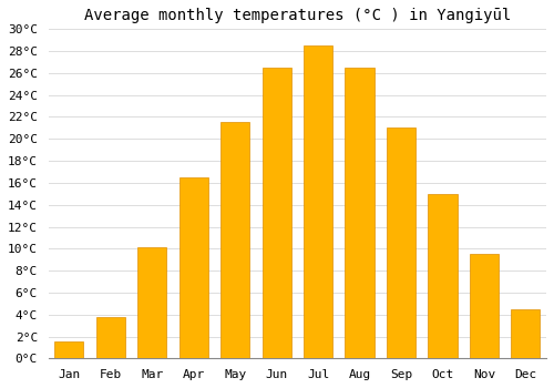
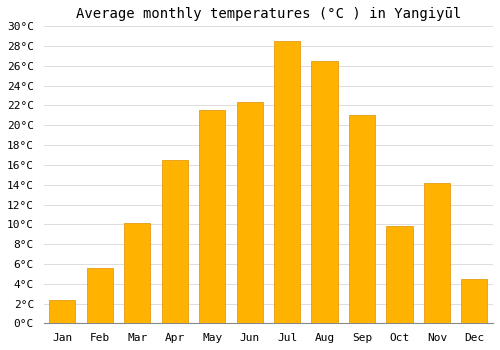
Jan: 1.5°C -> 2.4°C
Feb: 3.8°C -> 5.6°C
Jun: 26.5°C -> 22.4°C
Oct: 15.0°C -> 9.8°C
Nov: 9.5°C -> 14.2°C
